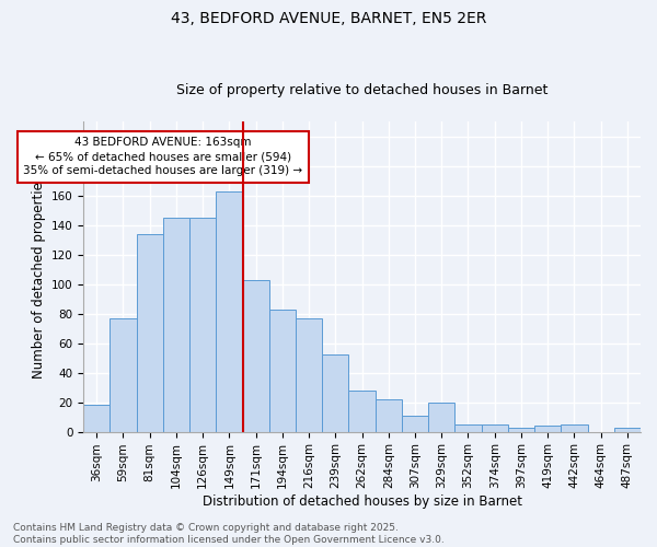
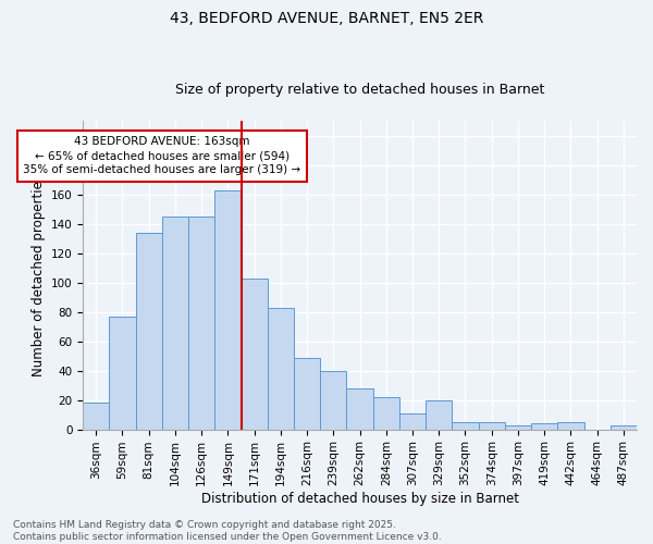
216sqm: 77 -> 49
239sqm: 52 -> 40
